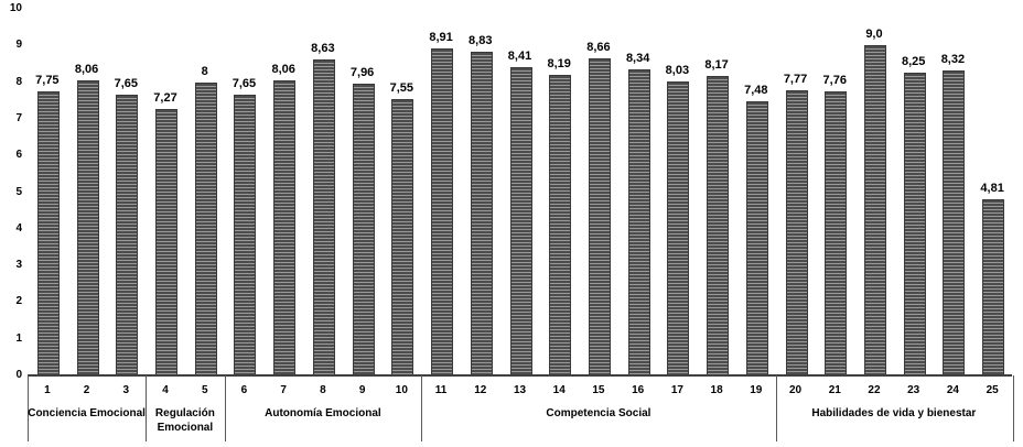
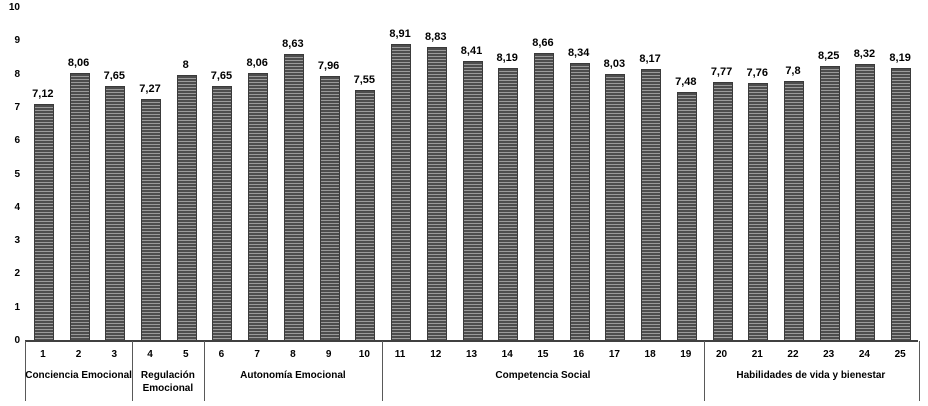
1: 7,75 -> 7,12
22: 9,0 -> 7,8
25: 4,81 -> 8,19
